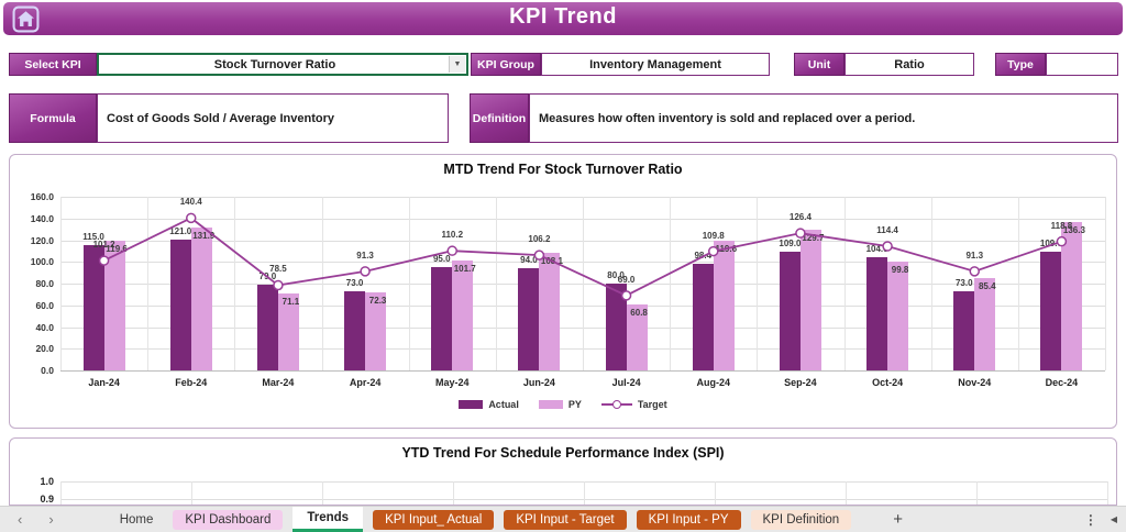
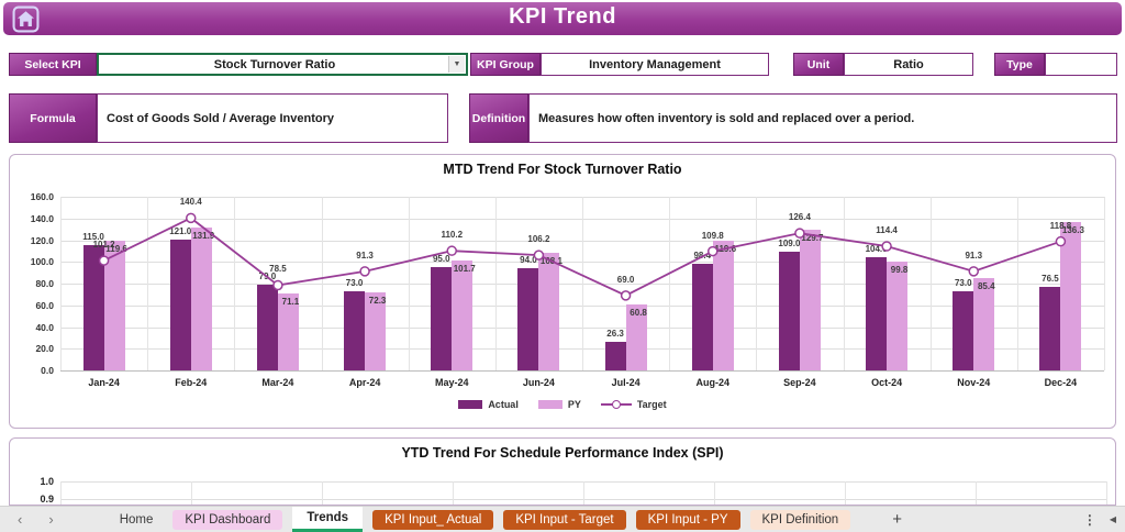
MTD Trend For Stock Turnover Ratio/Actual/Jul-24: 80.0 -> 26.3
MTD Trend For Stock Turnover Ratio/Actual/Dec-24: 109.0 -> 76.5
